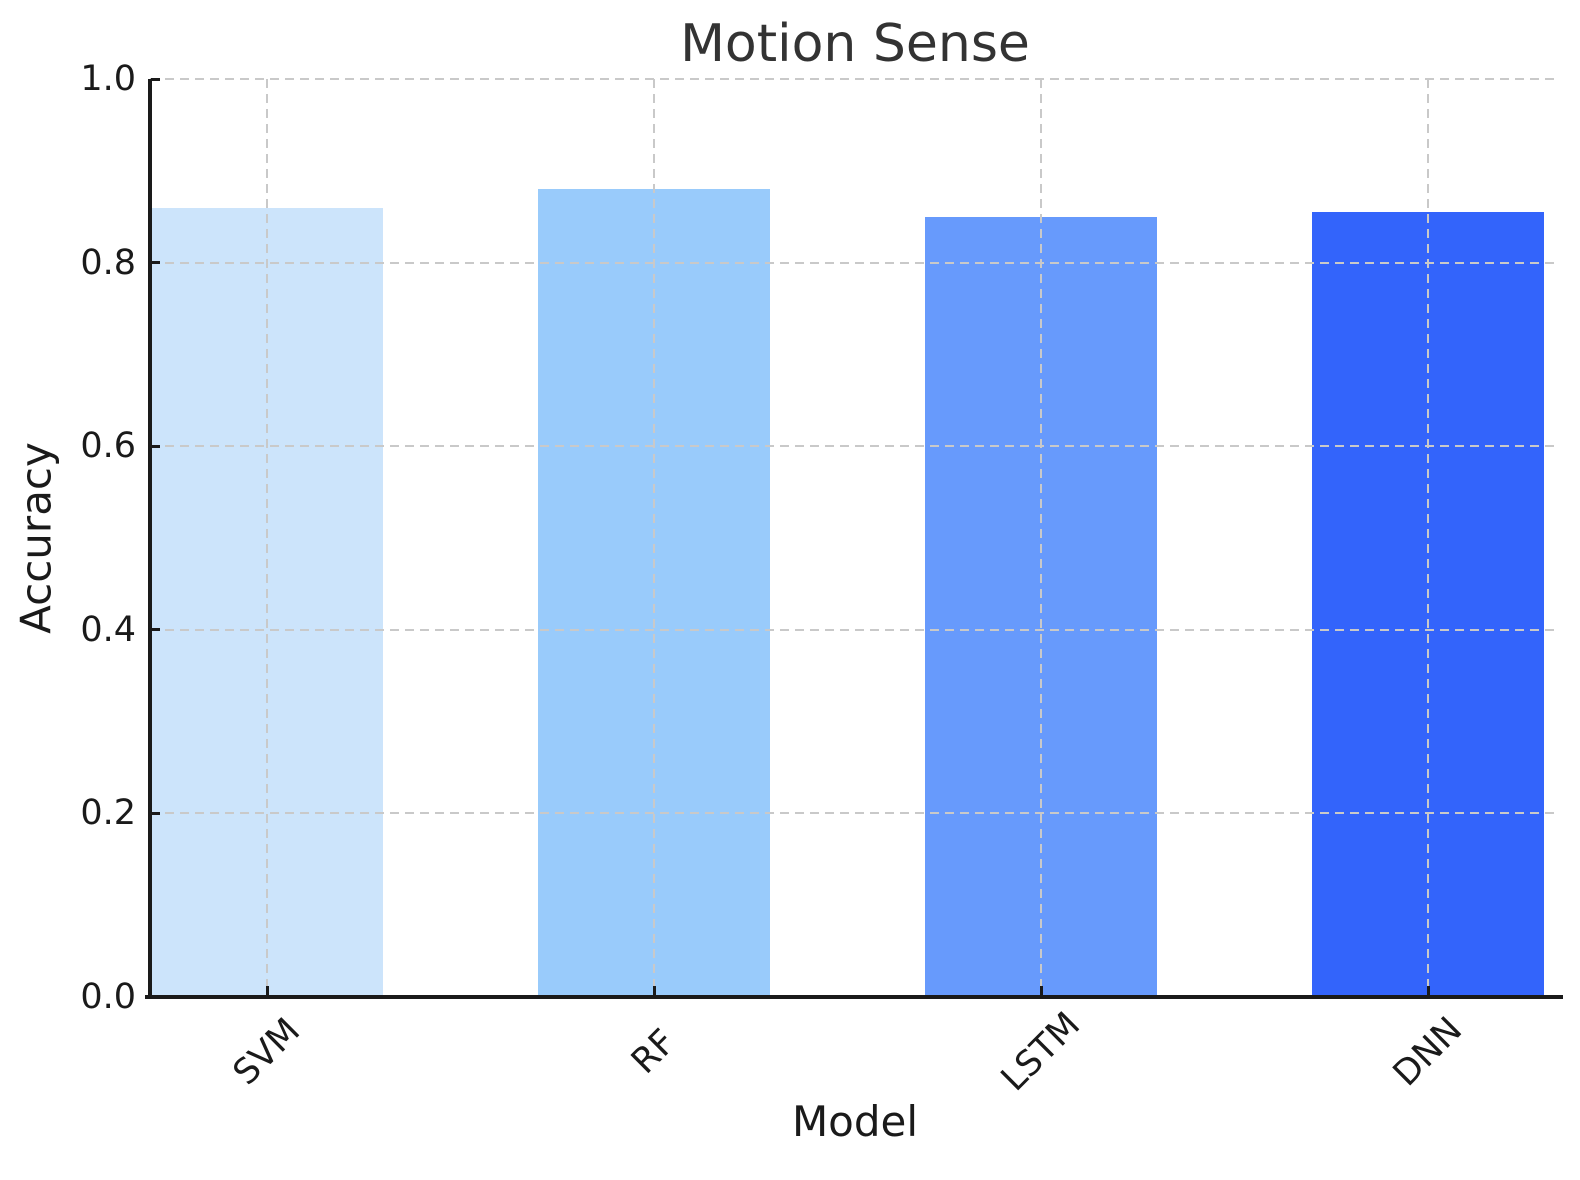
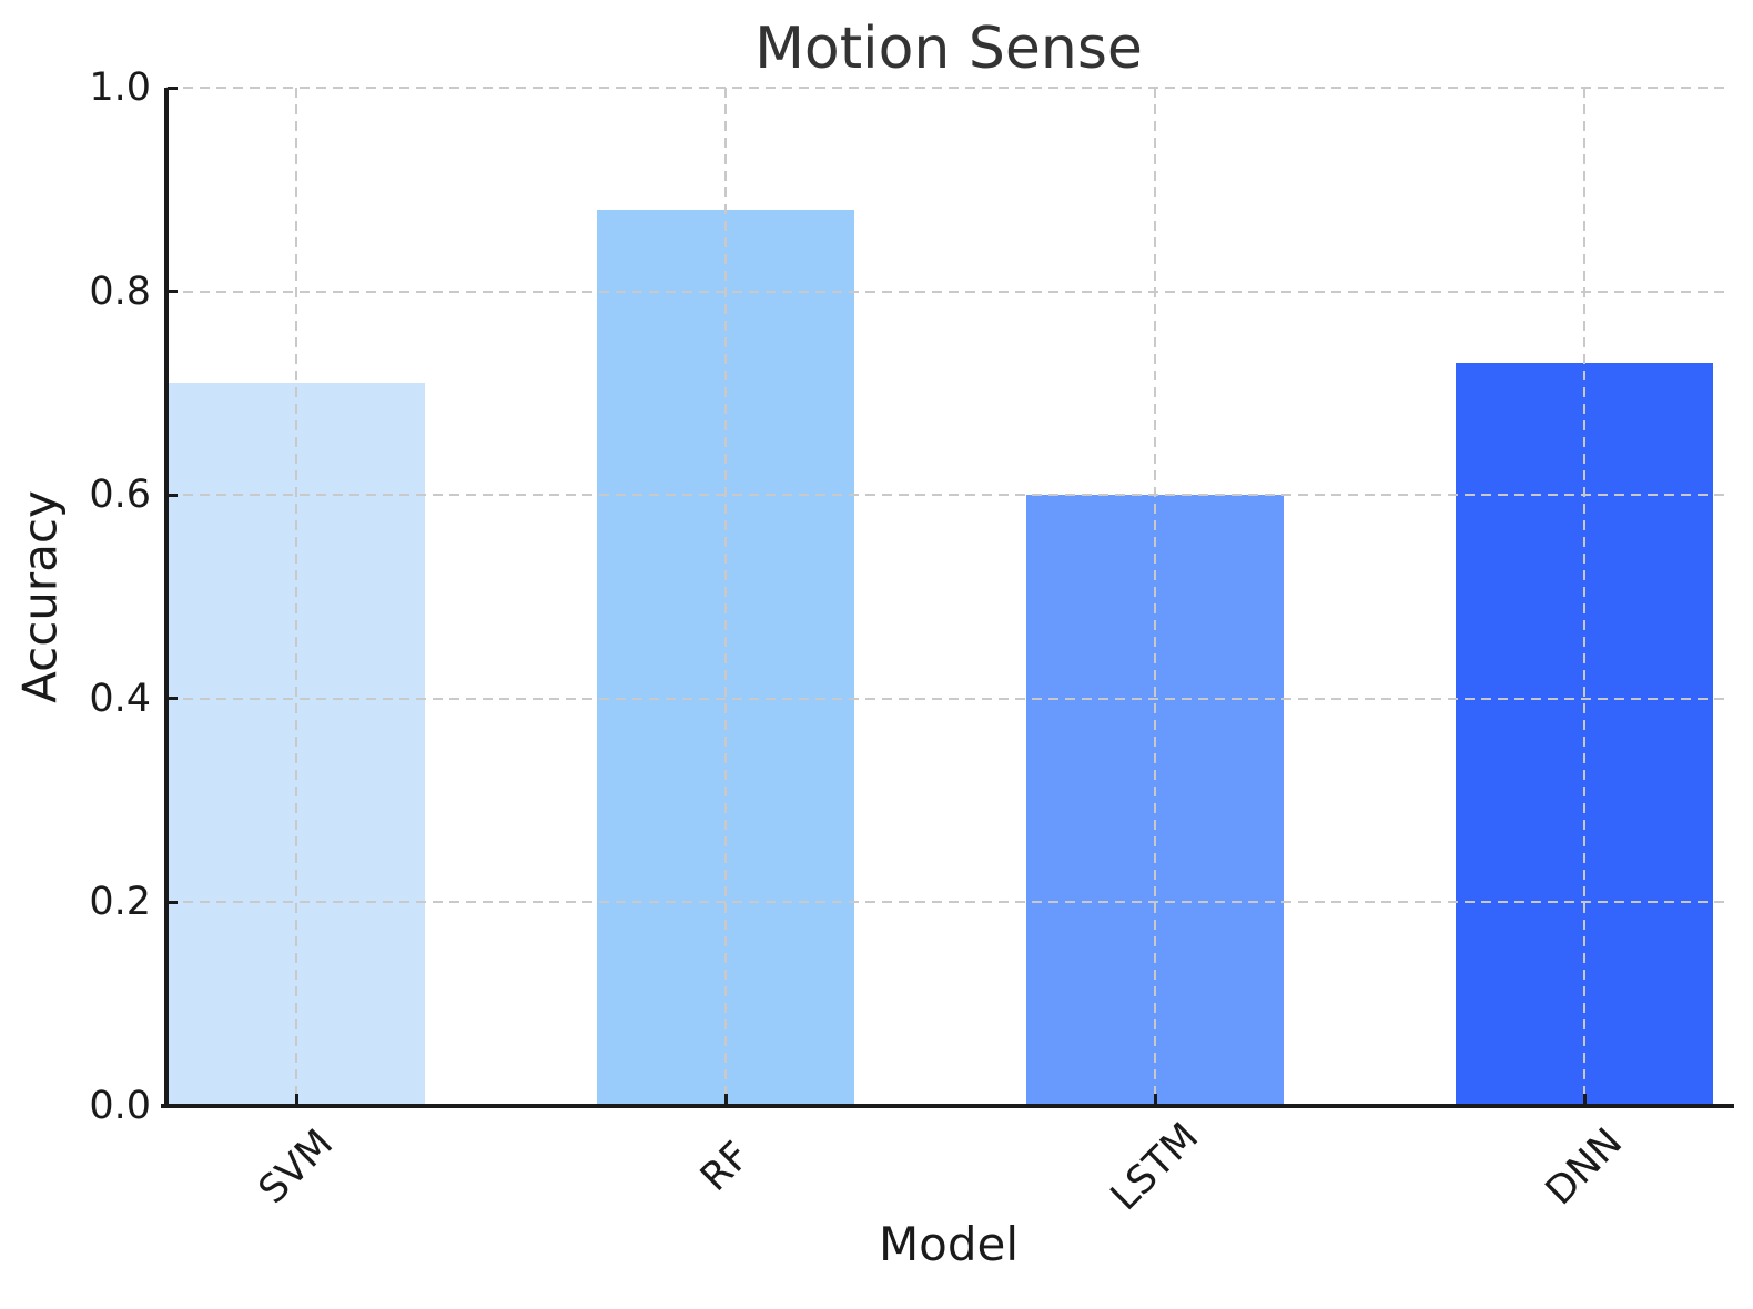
SVM: 0.86 -> 0.71
LSTM: 0.85 -> 0.60
DNN: 0.85 -> 0.73
